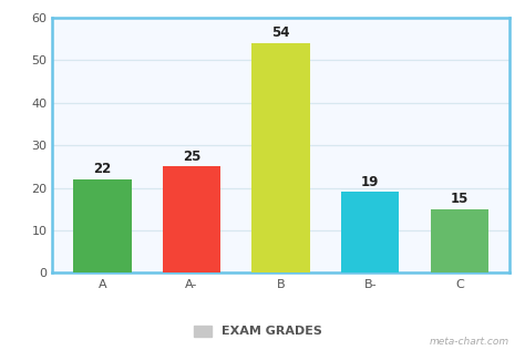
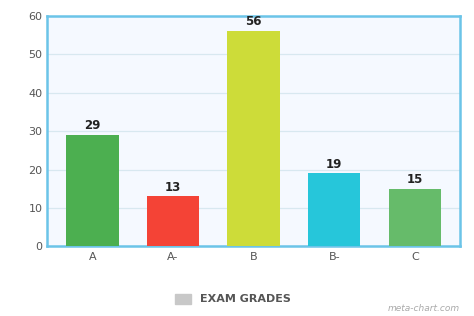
A: 22 -> 29
A-: 25 -> 13
B: 54 -> 56
